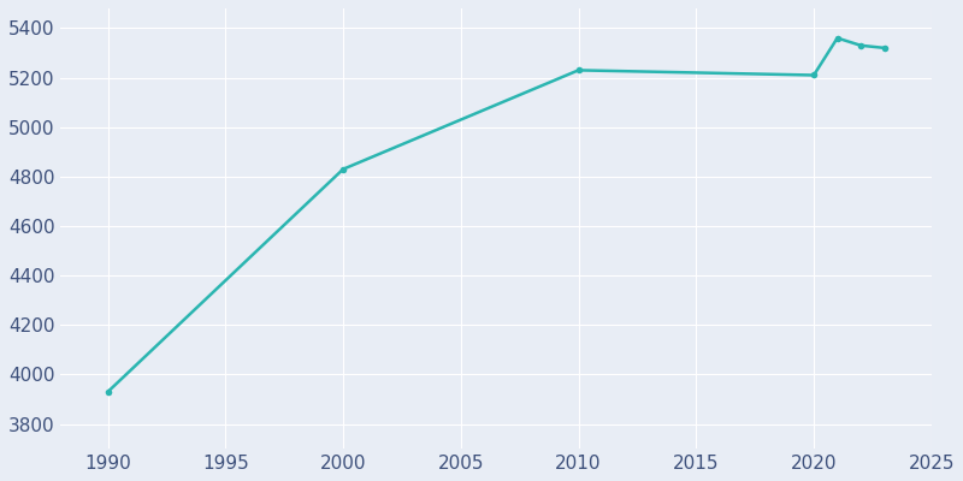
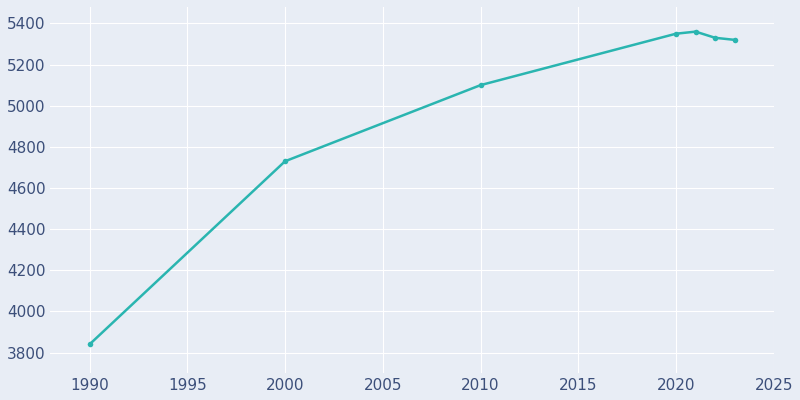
1990: 3930 -> 3840
2000: 4830 -> 4730
2010: 5230 -> 5100
2020: 5210 -> 5350
